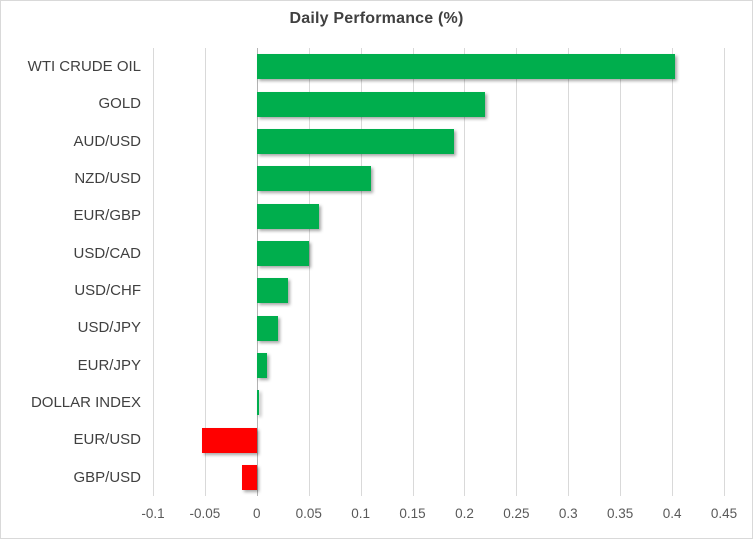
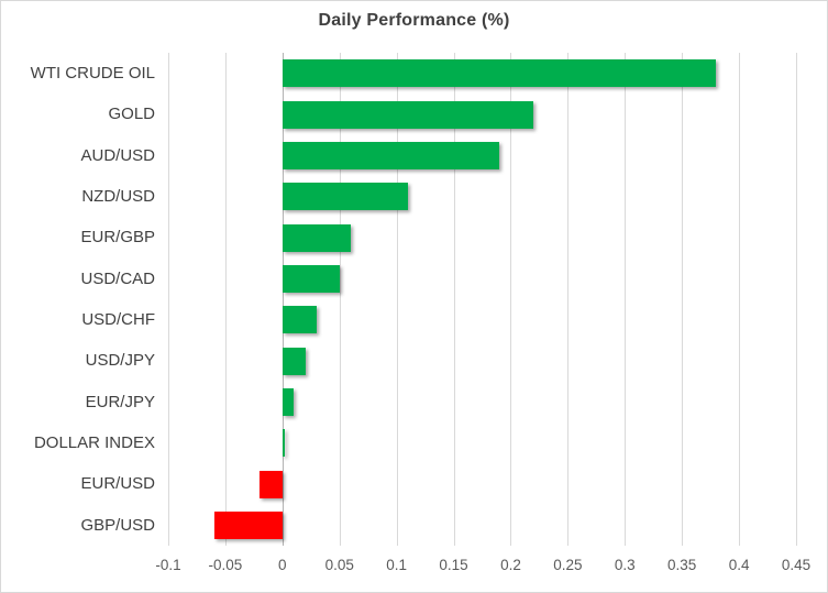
WTI CRUDE OIL: 0.403 -> 0.380
EUR/USD: -0.053 -> -0.020
GBP/USD: -0.014 -> -0.060
